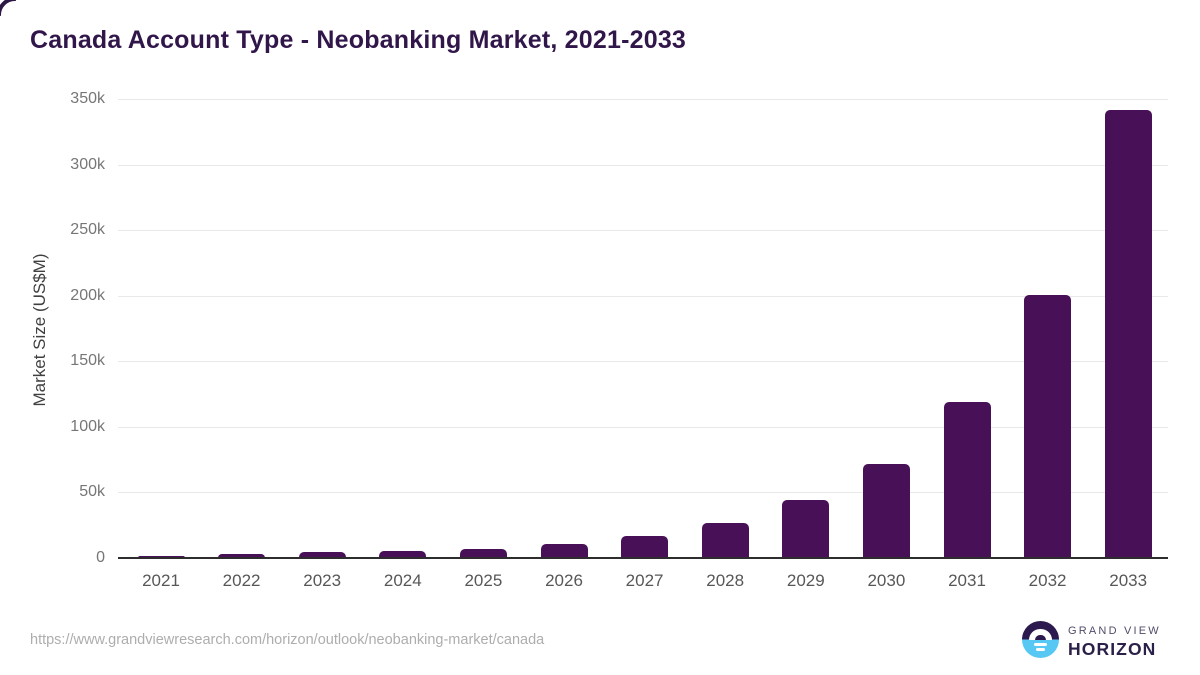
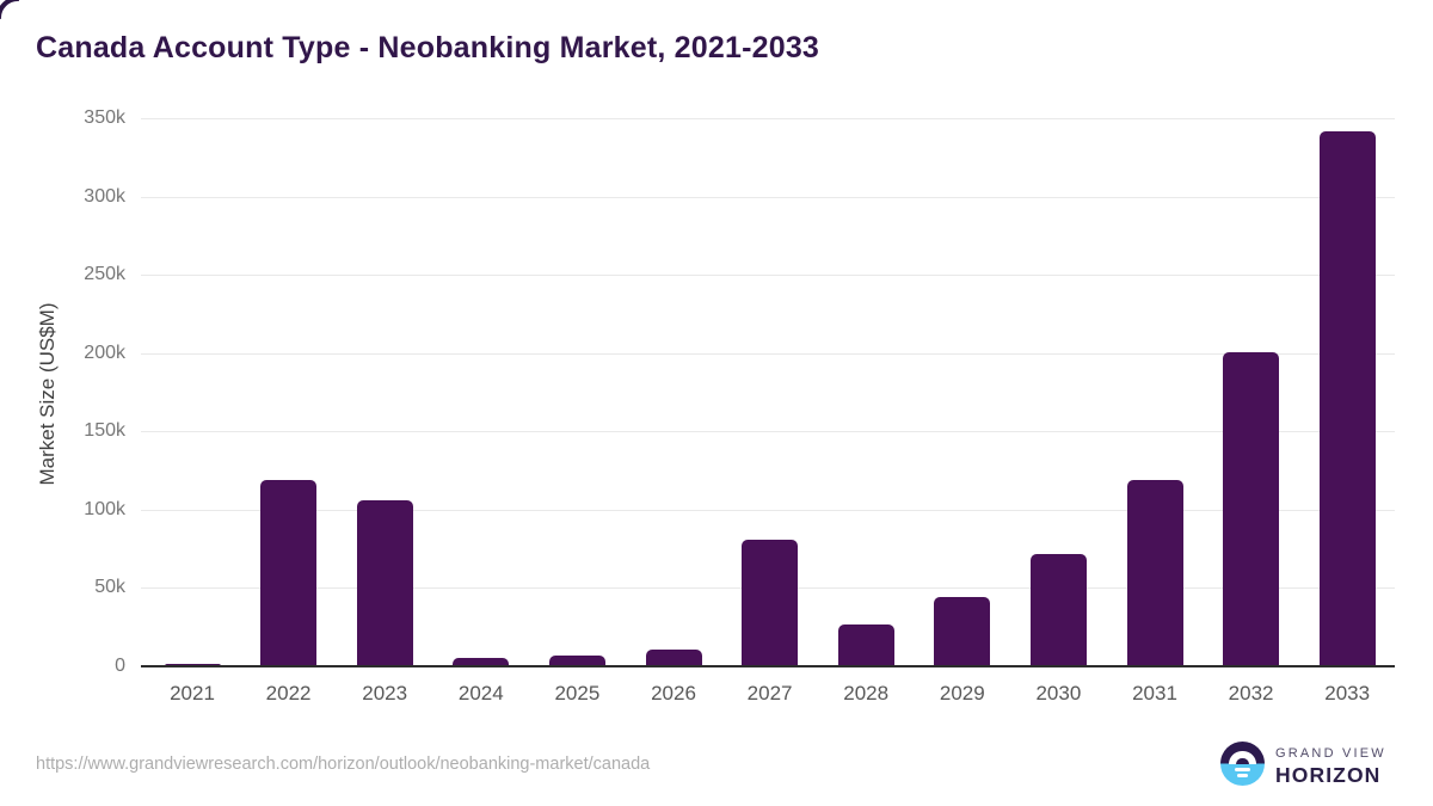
2022: 3k -> 119k
2023: 4k -> 106k
2027: 17k -> 81k
